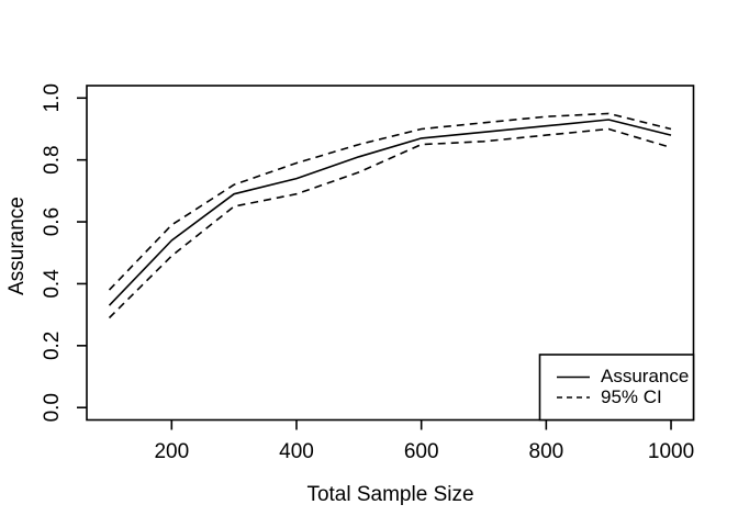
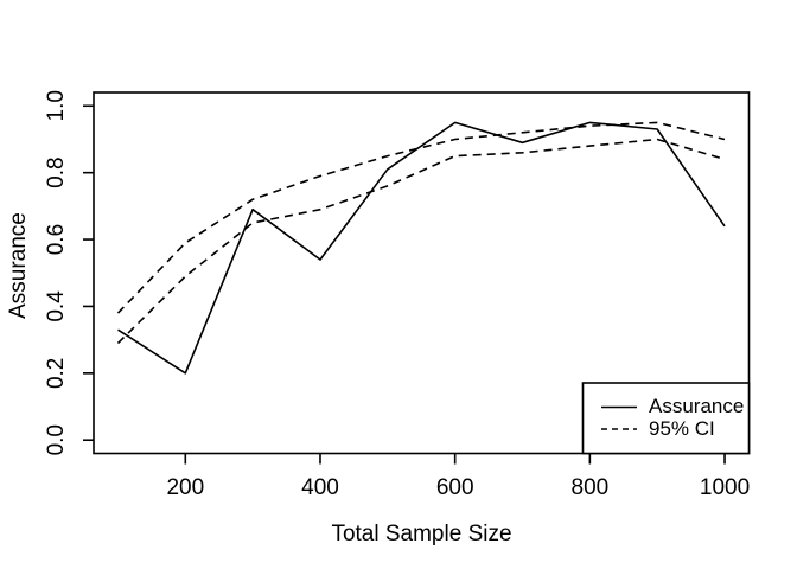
Assurance/200: 0.54 -> 0.20
Assurance/400: 0.74 -> 0.54
Assurance/600: 0.87 -> 0.95
Assurance/800: 0.91 -> 0.95
Assurance/1000: 0.88 -> 0.64
